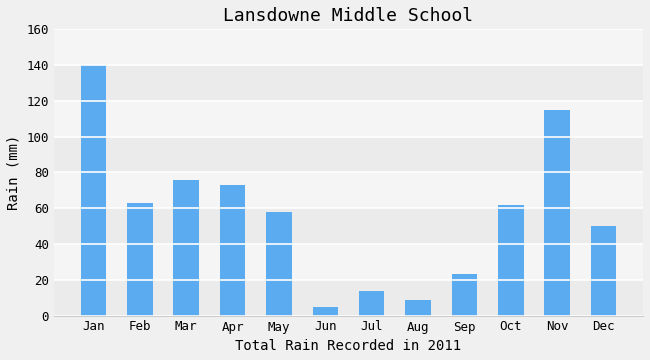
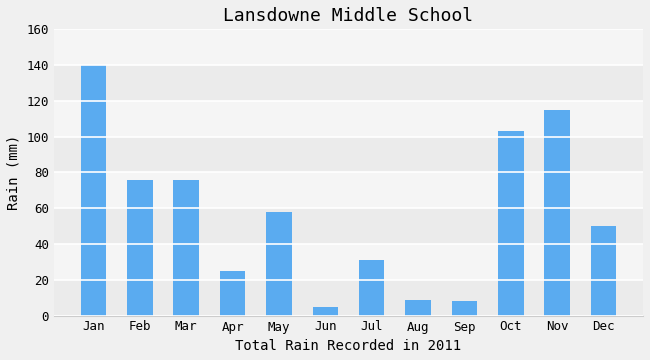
Feb: 63 -> 76
Apr: 73 -> 25
Jul: 14 -> 31
Sep: 23 -> 8
Oct: 62 -> 103
